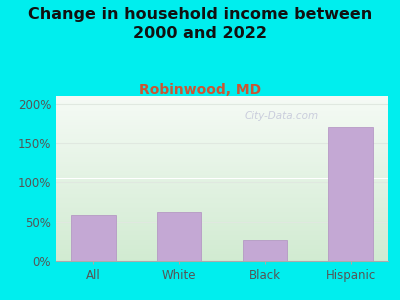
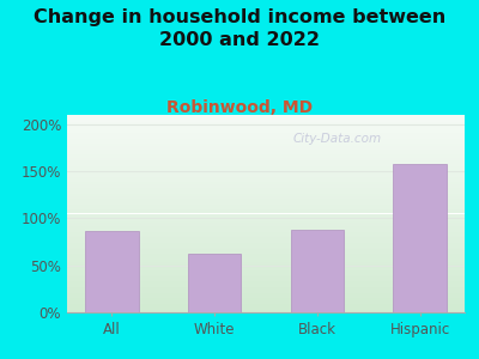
All: 58% -> 86%
Black: 27% -> 88%
Hispanic: 170% -> 158%
